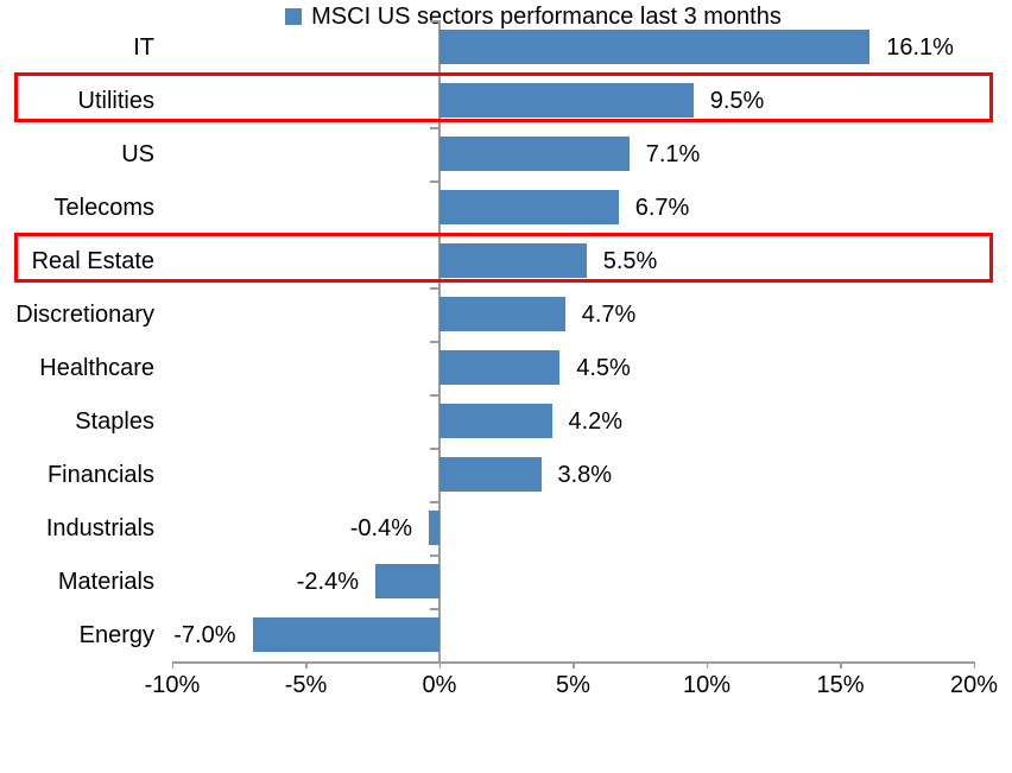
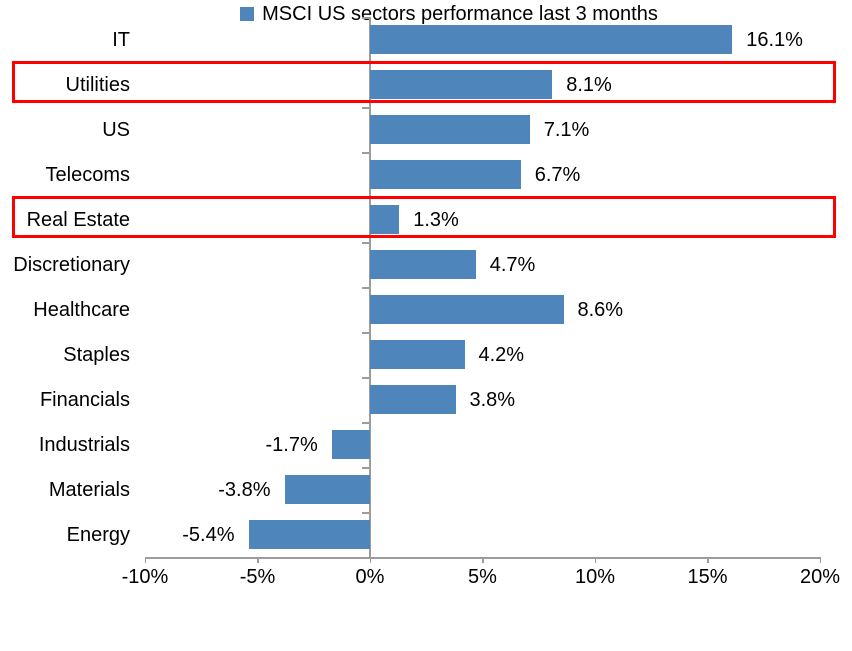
Utilities: 9.5% -> 8.1%
Real Estate: 5.5% -> 1.3%
Healthcare: 4.5% -> 8.6%
Industrials: -0.4% -> -1.7%
Materials: -2.4% -> -3.8%
Energy: -7.0% -> -5.4%
